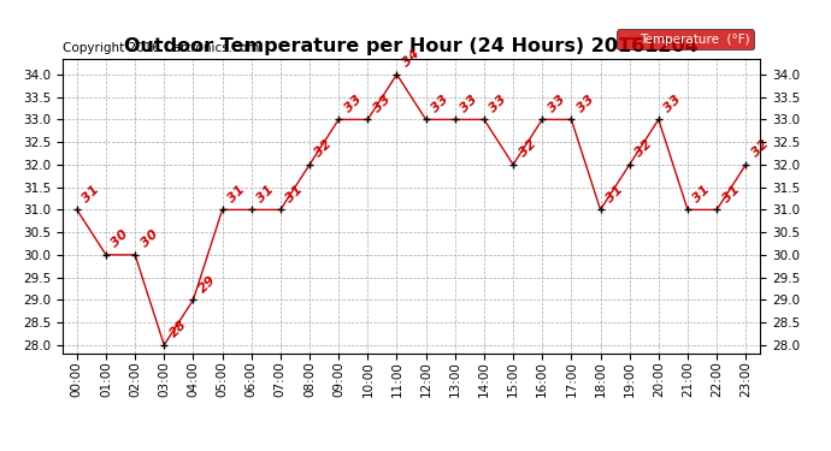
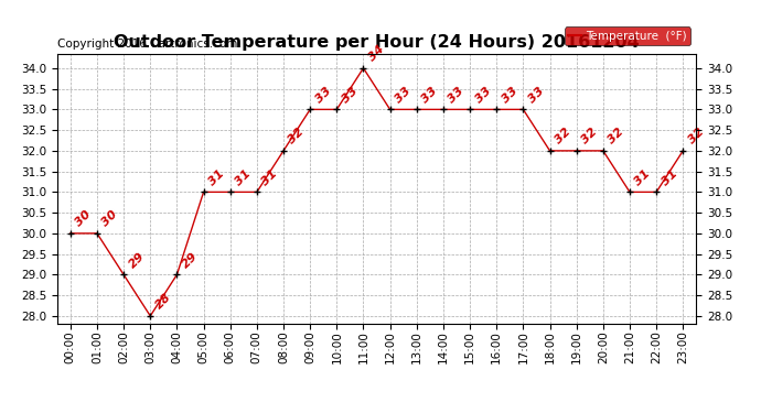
00:00: 31 -> 30
02:00: 30 -> 29
15:00: 32 -> 33
18:00: 31 -> 32
20:00: 33 -> 32
